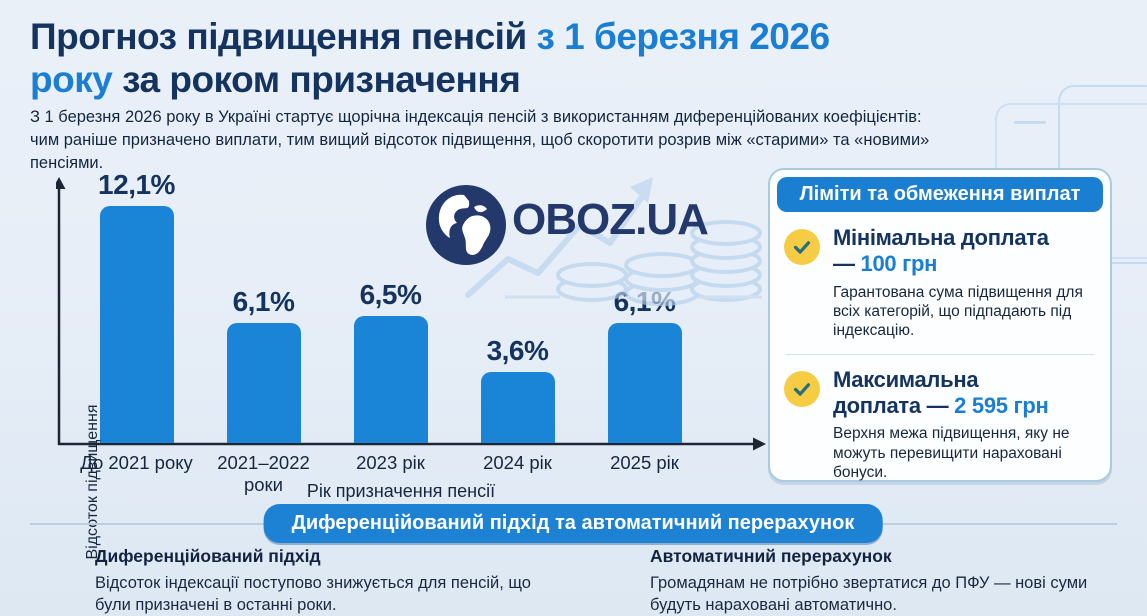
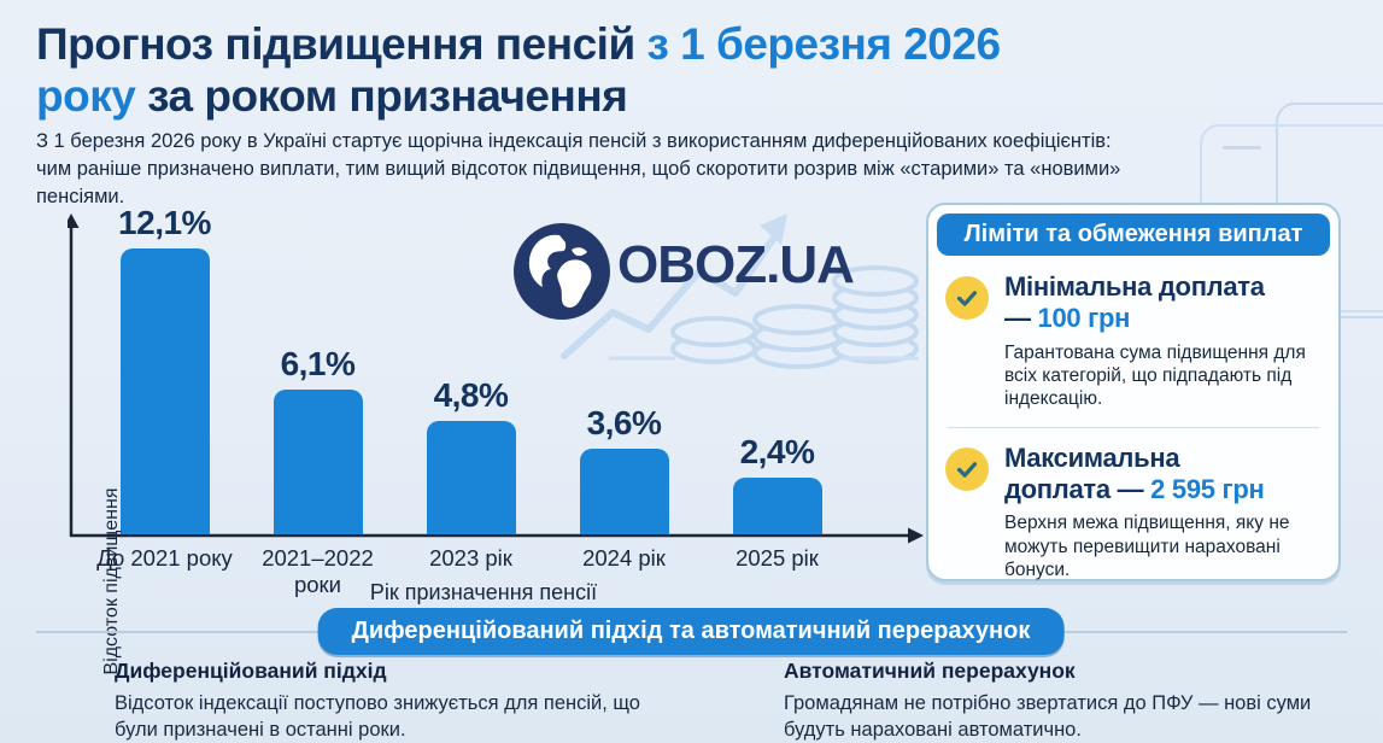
2023 рік: 6,5% -> 4,8%
2025 рік: 6,1% -> 2,4%
